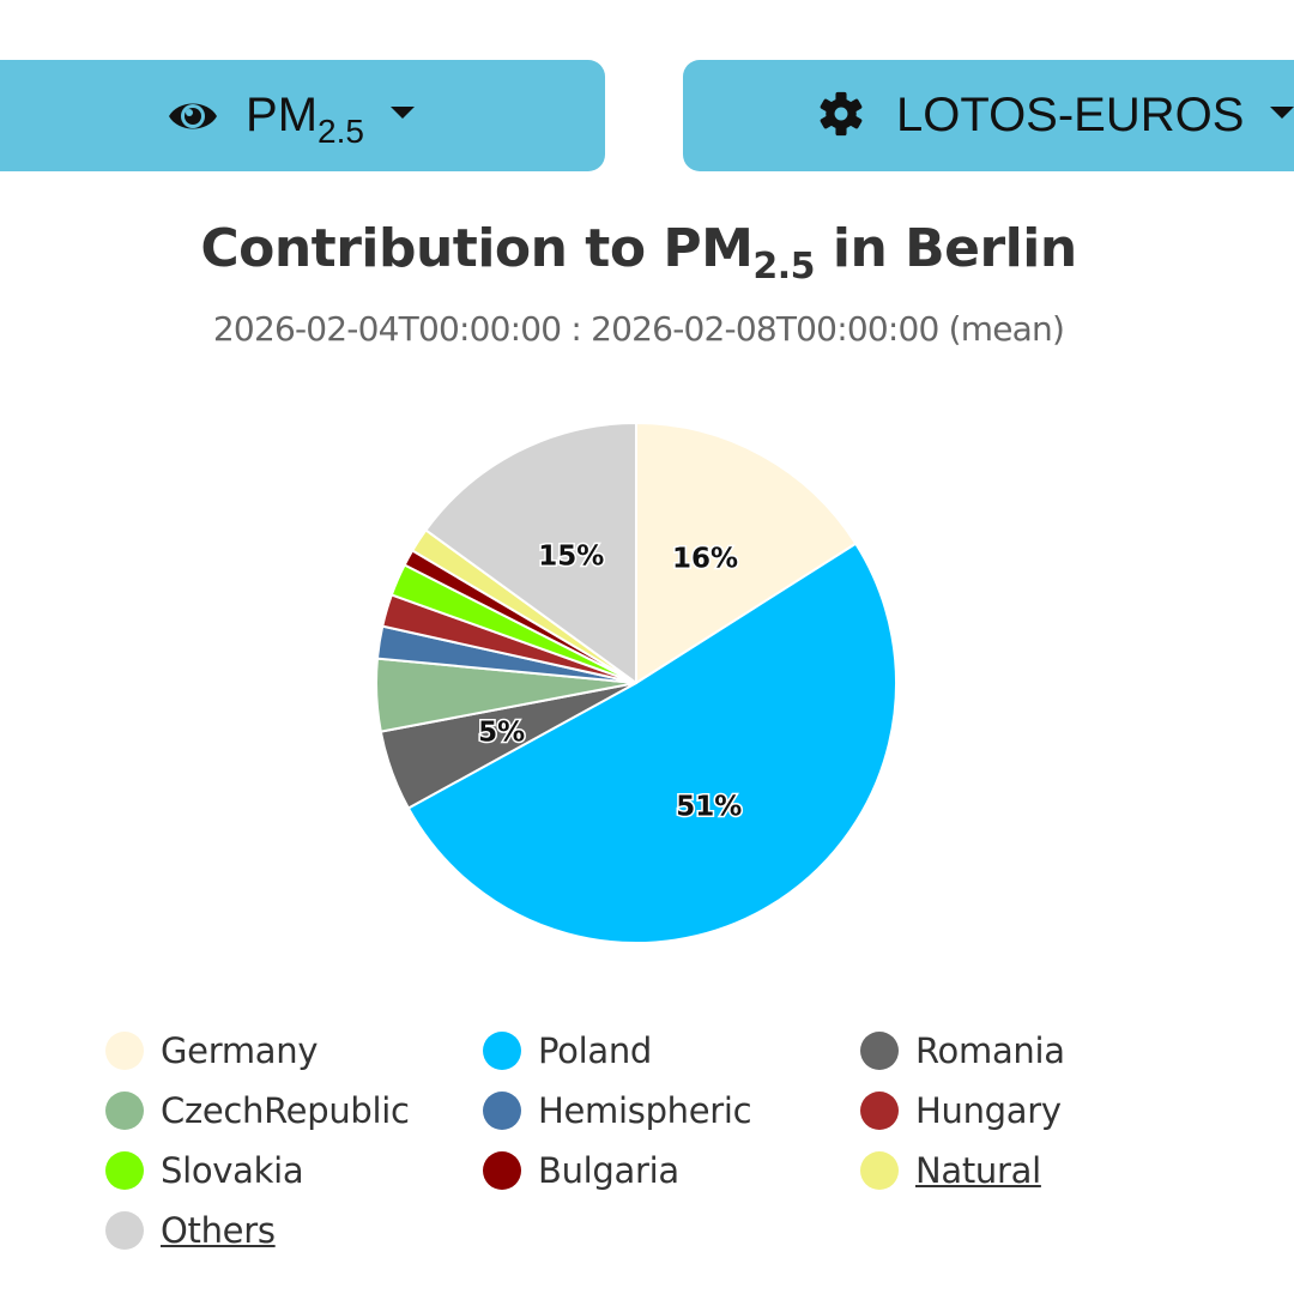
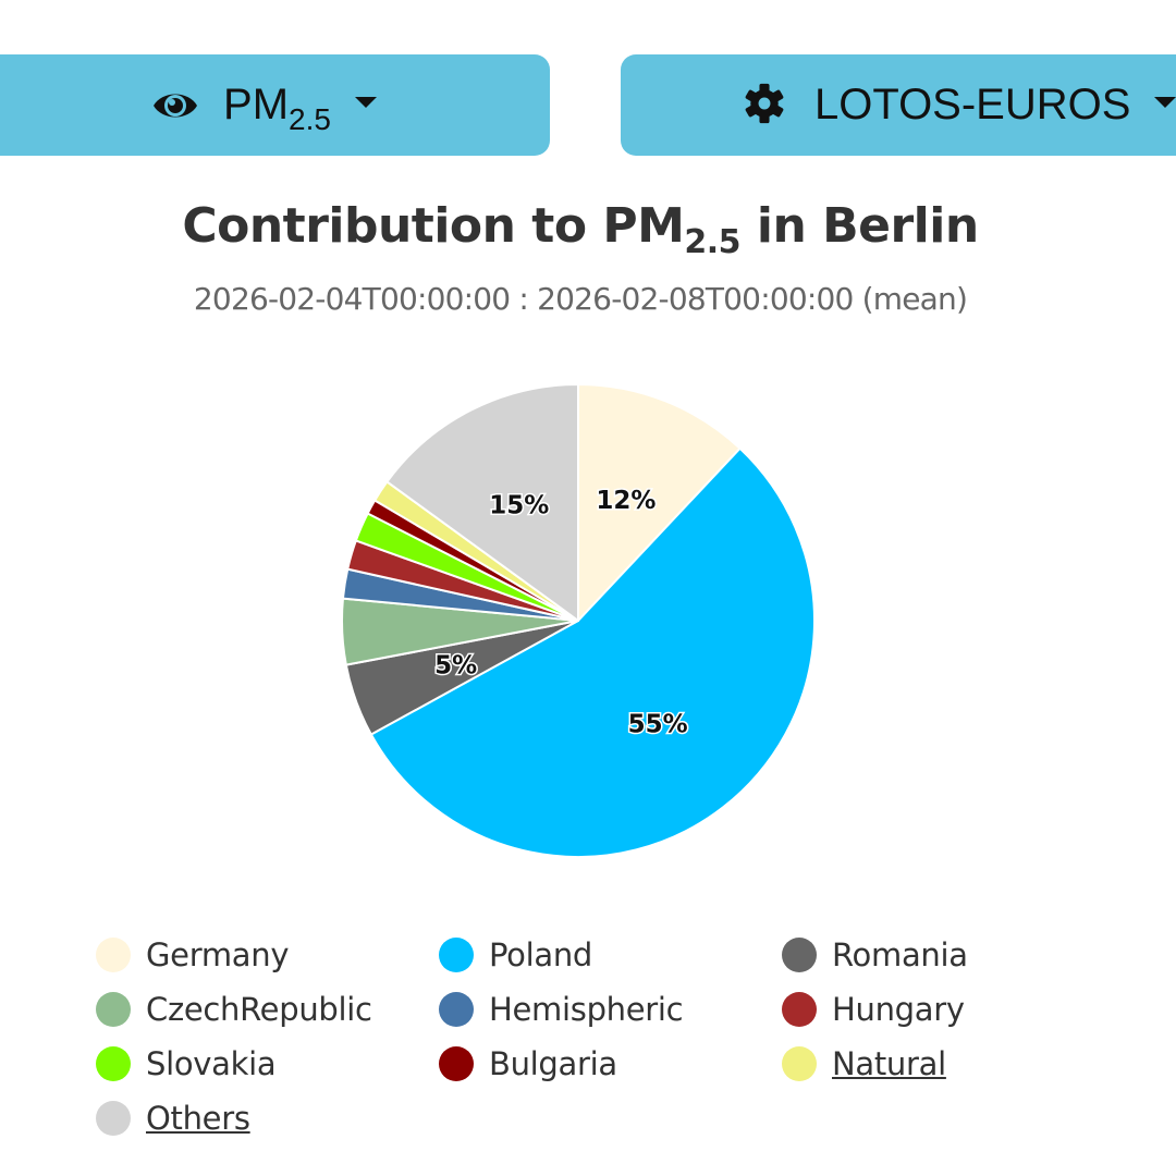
Germany: 16% -> 12%
Poland: 51% -> 55%
